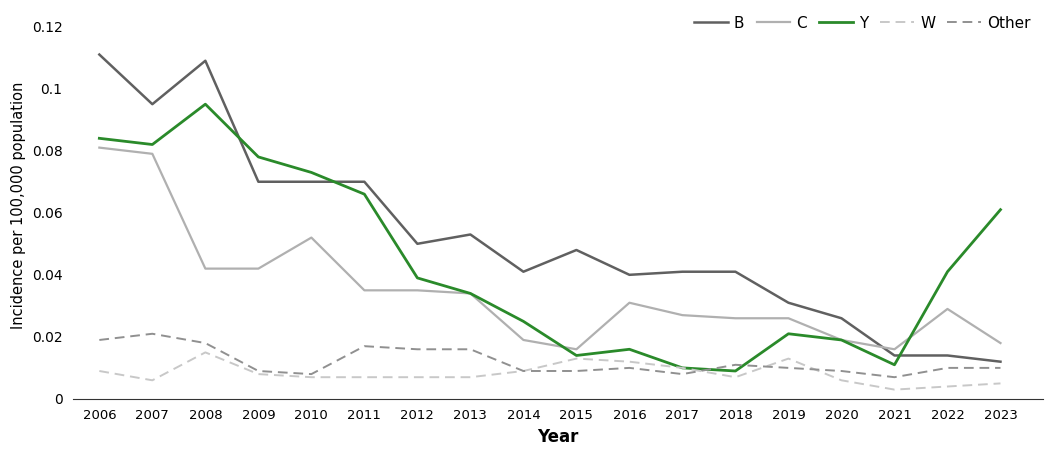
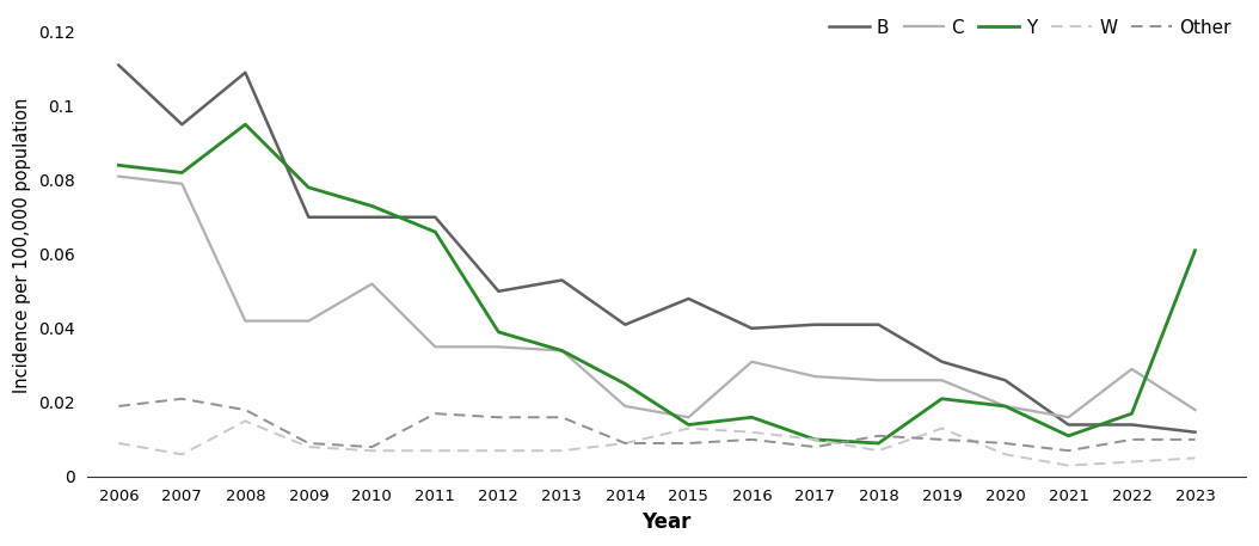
Y/2022: 0.041 -> 0.017
